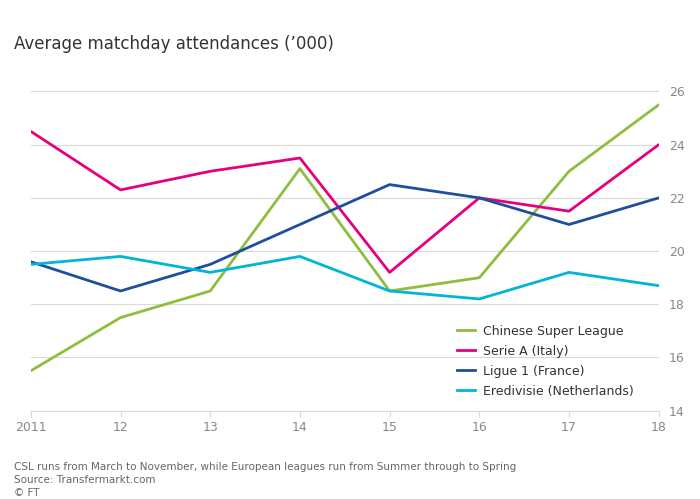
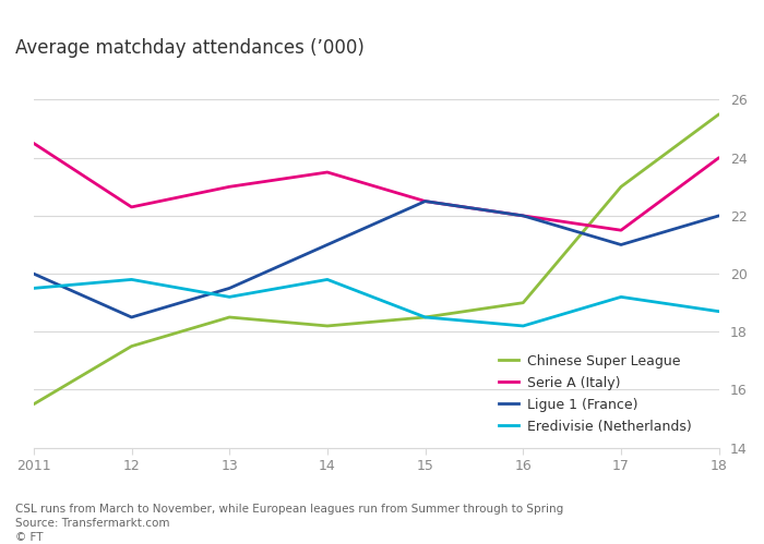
Ligue 1 (France)/2011: 19.6 -> 20.0
Chinese Super League/14: 23.1 -> 18.2
Serie A (Italy)/15: 19.2 -> 22.5
